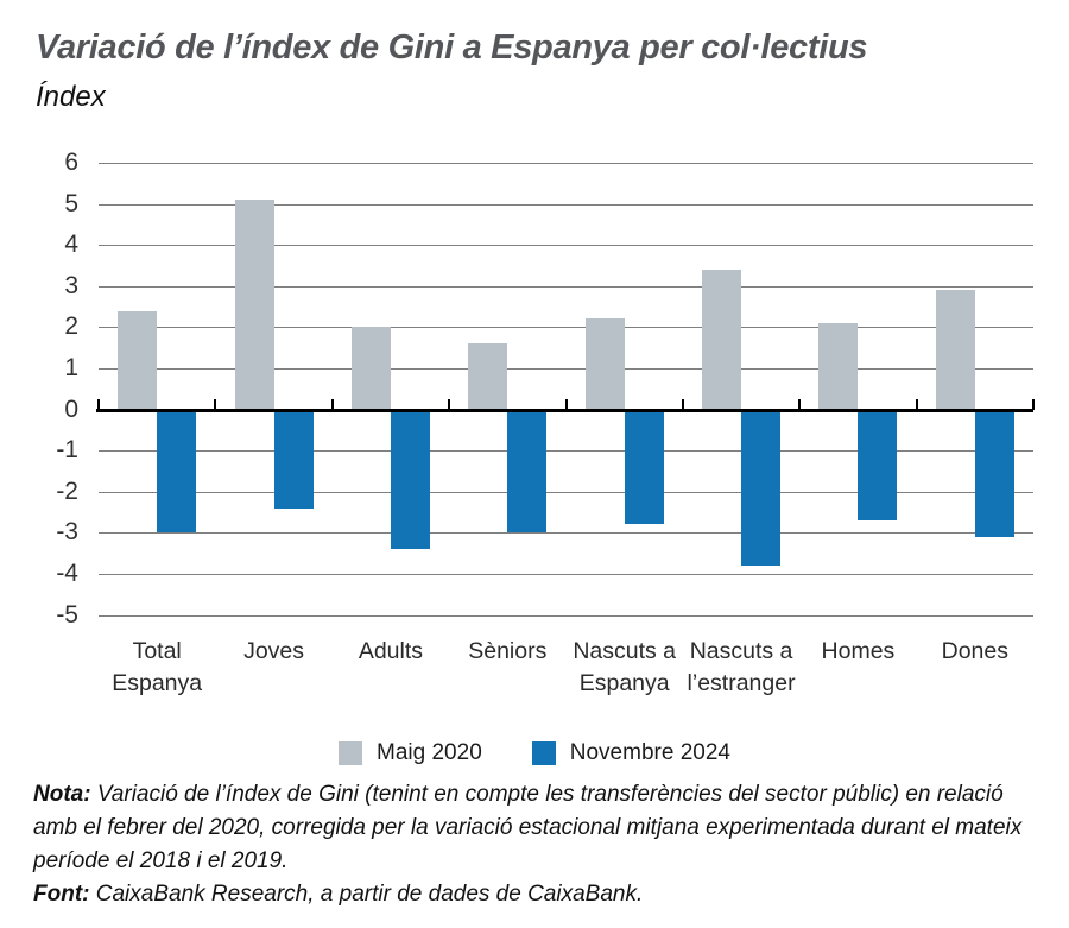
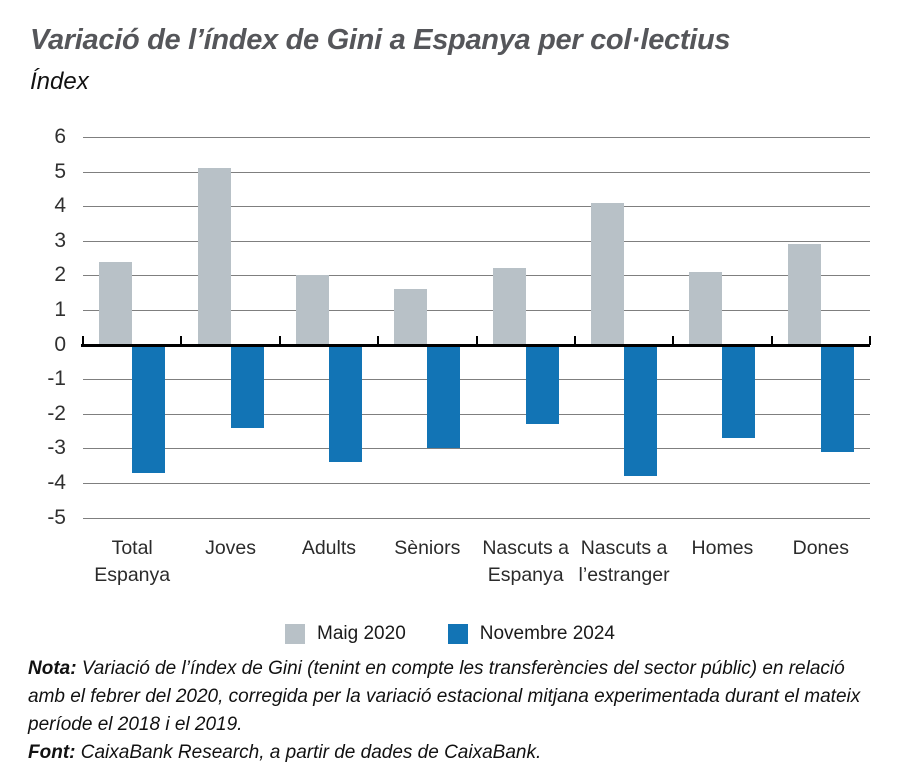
Novembre 2024/Total Espanya: -3.0 -> -3.7
Novembre 2024/Nascuts a Espanya: -2.8 -> -2.3
Maig 2020/Nascuts a l’estranger: 3.4 -> 4.1
